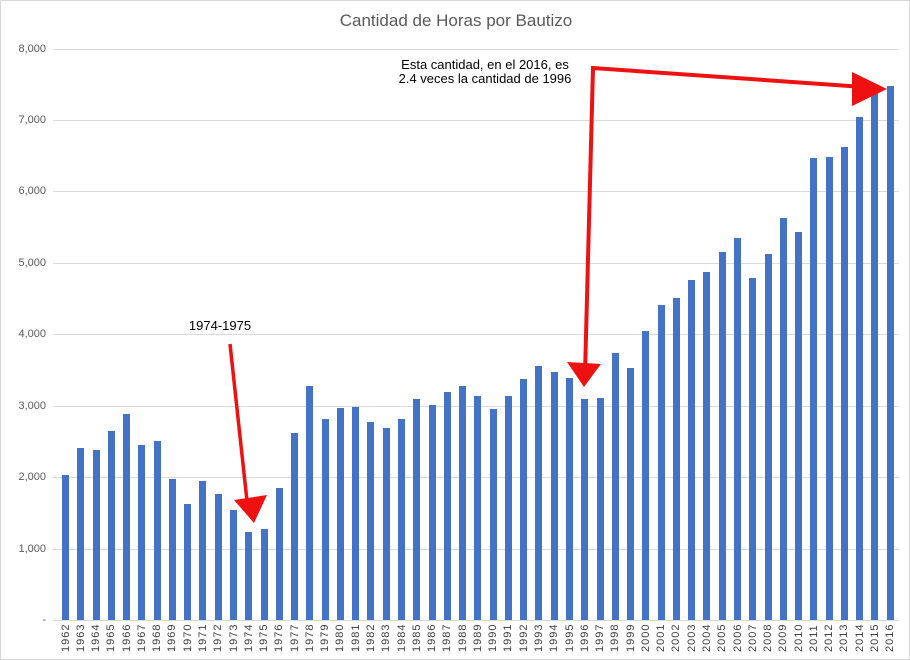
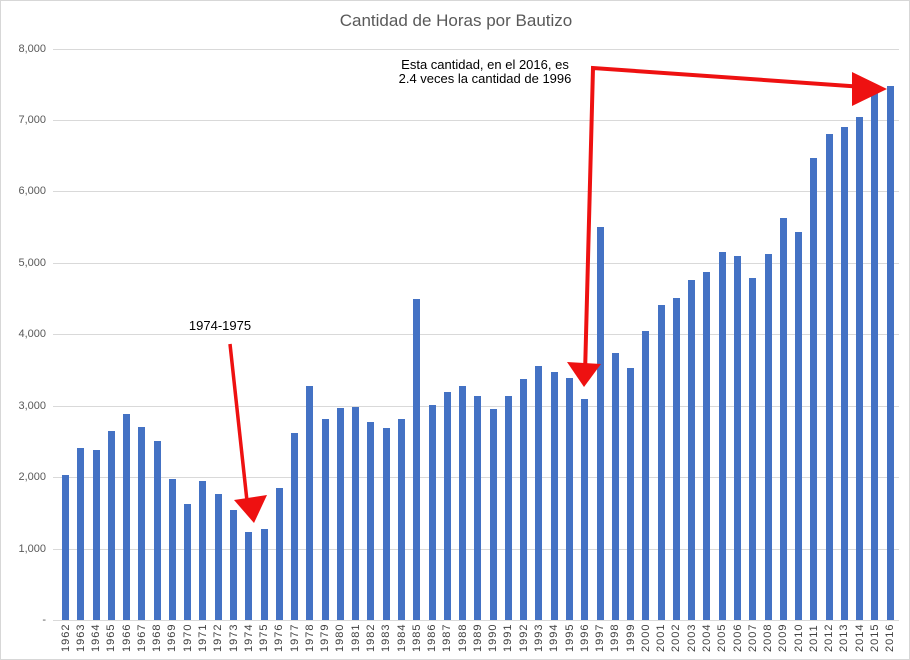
1967: 2400 -> 2700
1985: 3100 -> 4500
1997: 3100 -> 5500
2006: 5400 -> 5100
2012: 6500 -> 6800
2013: 6600 -> 6900
